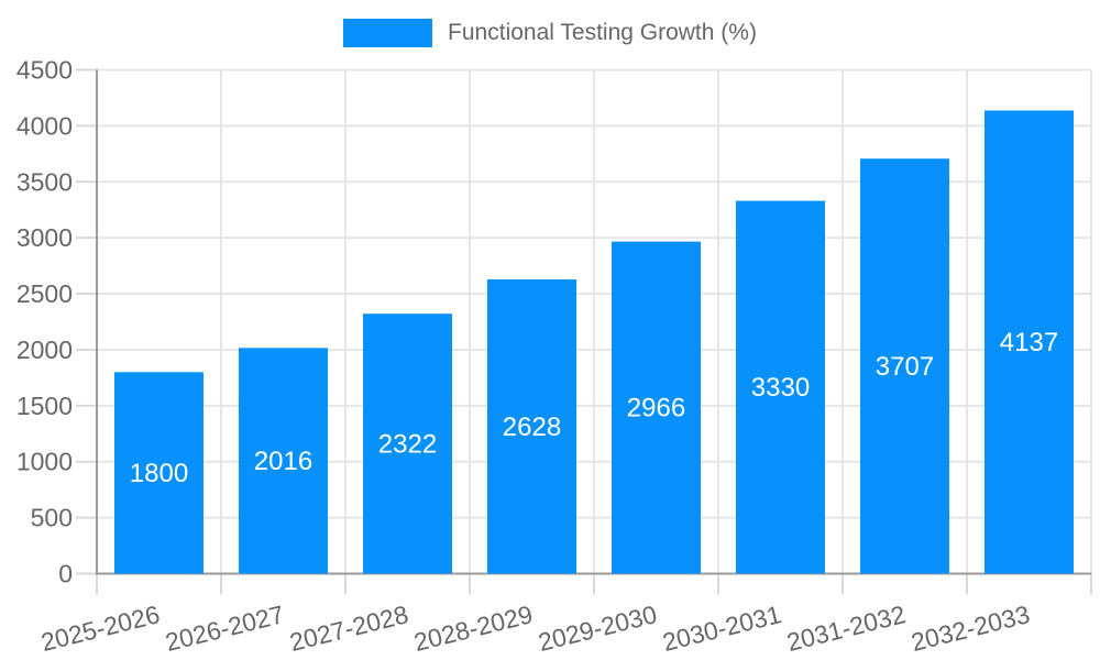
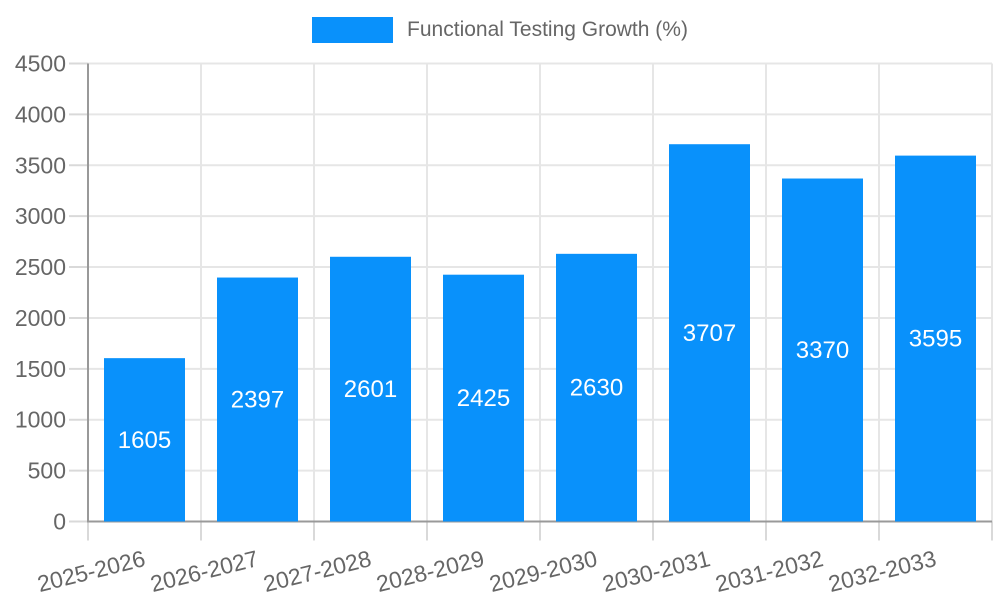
2025-2026: 1800 -> 1605
2026-2027: 2016 -> 2397
2027-2028: 2322 -> 2601
2028-2029: 2628 -> 2425
2029-2030: 2966 -> 2630
2030-2031: 3330 -> 3707
2031-2032: 3707 -> 3370
2032-2033: 4137 -> 3595
